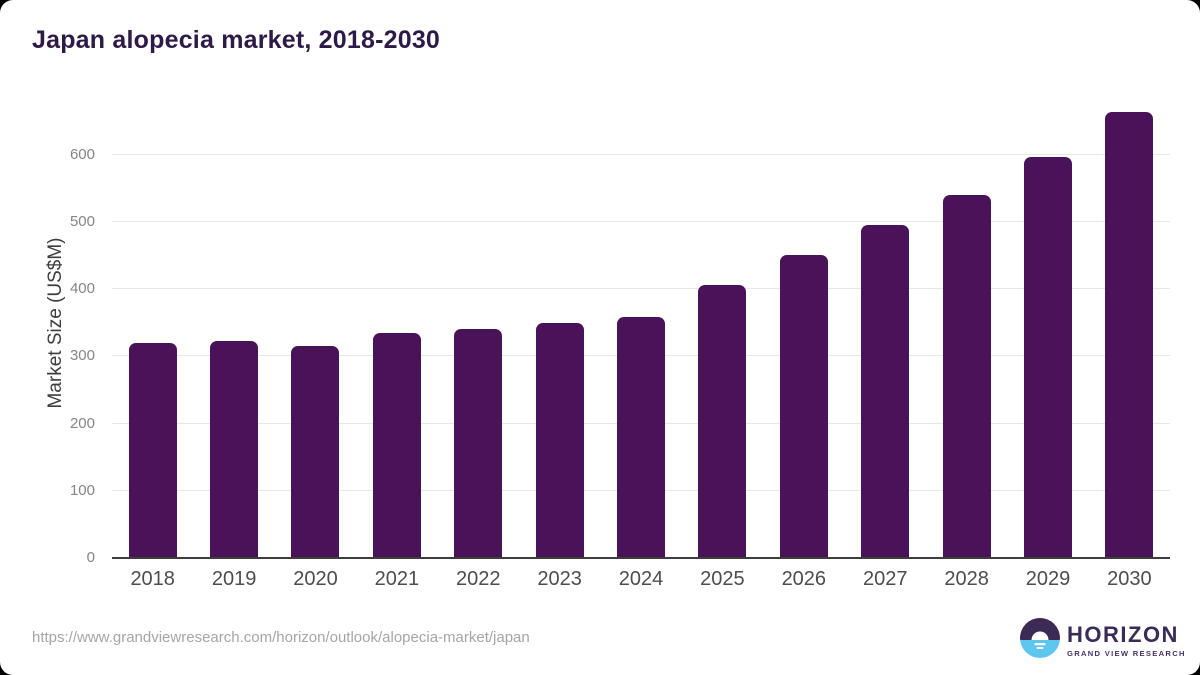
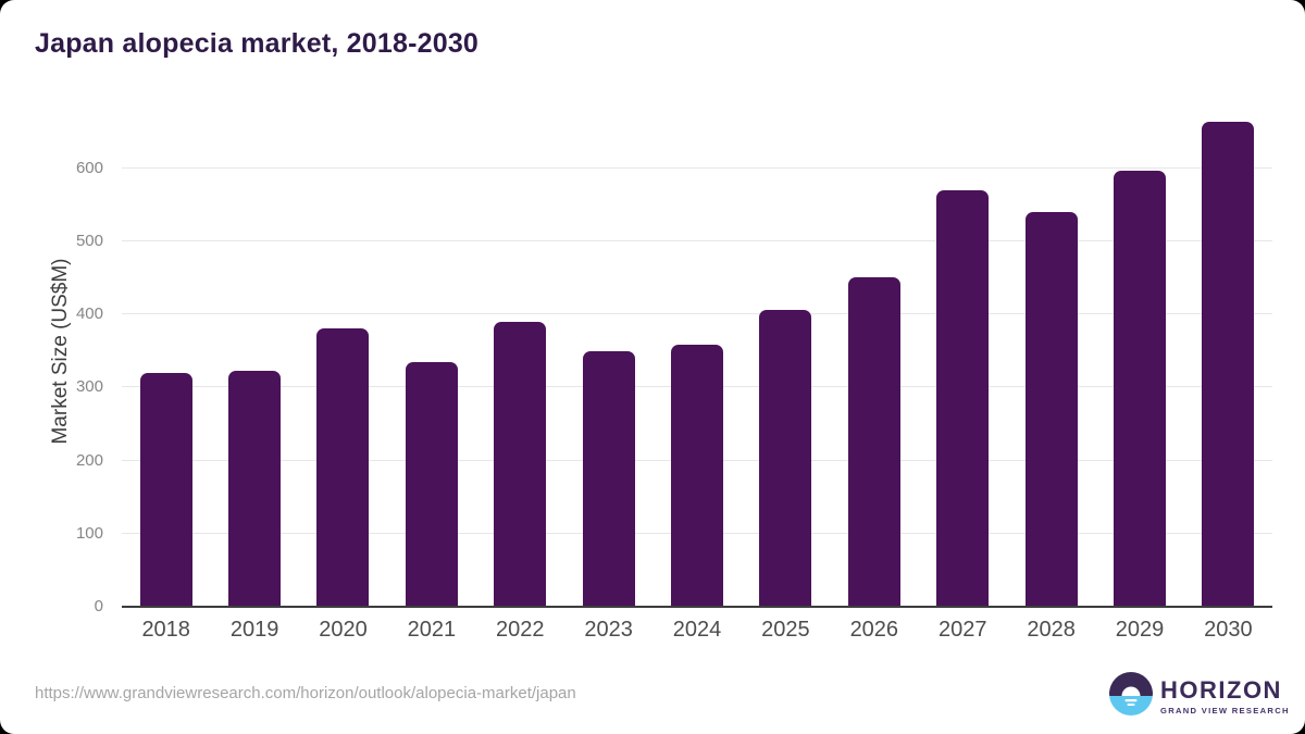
2020: 320 -> 380
2022: 340 -> 390
2027: 500 -> 570
